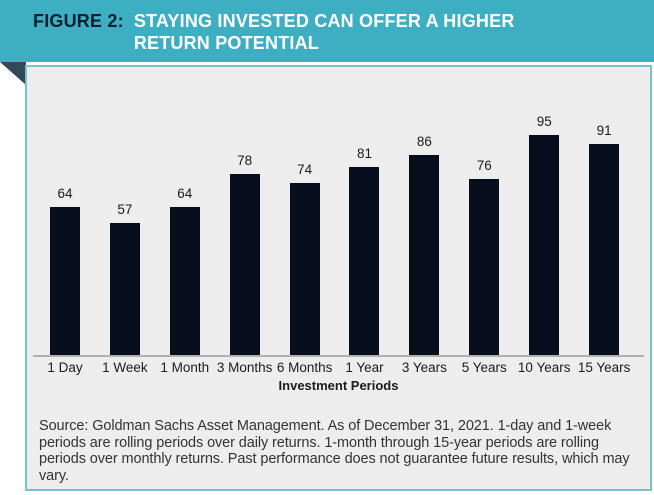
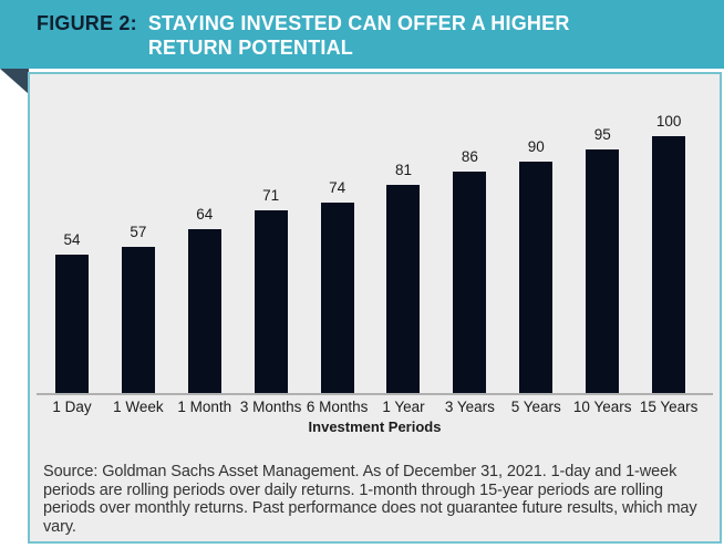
1 Day: 64 -> 54
3 Months: 78 -> 71
5 Years: 76 -> 90
15 Years: 91 -> 100
